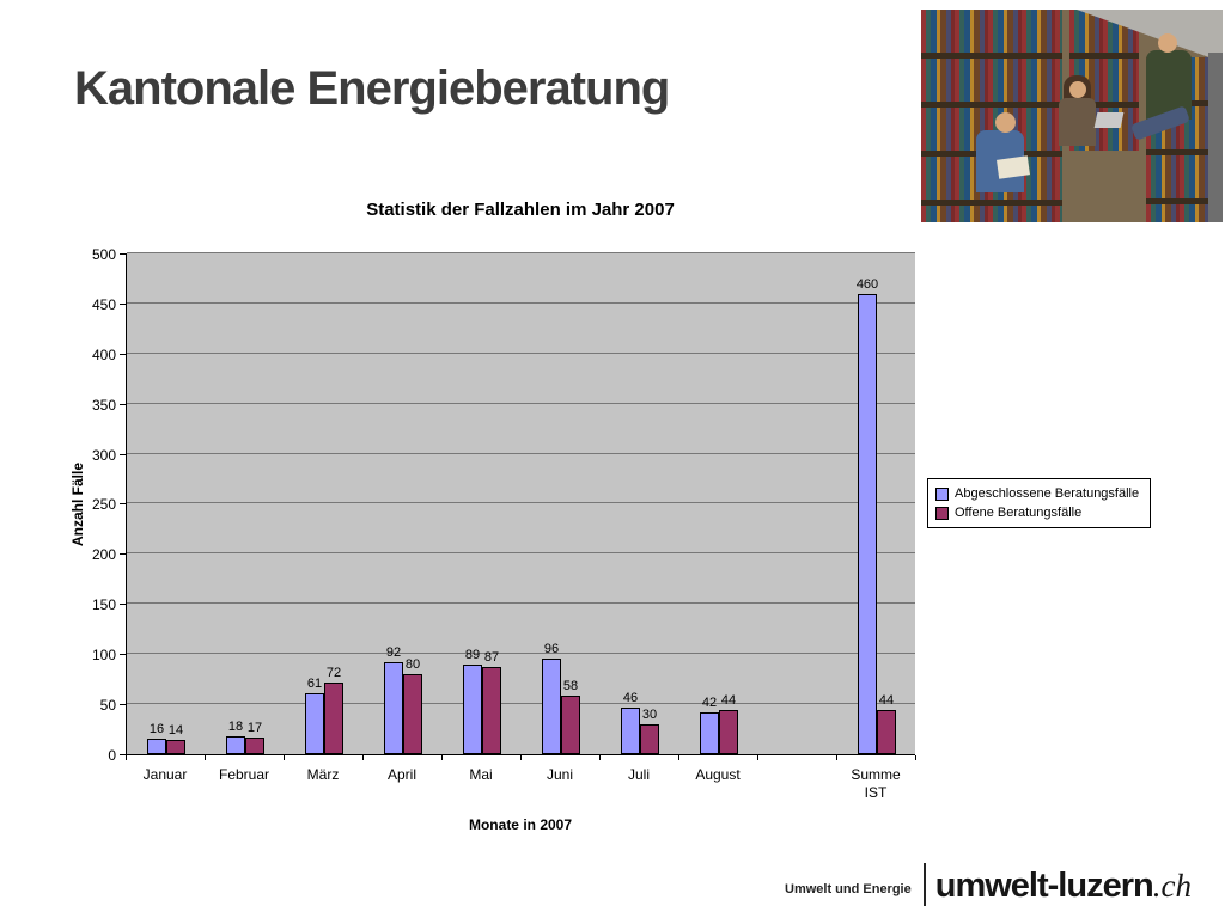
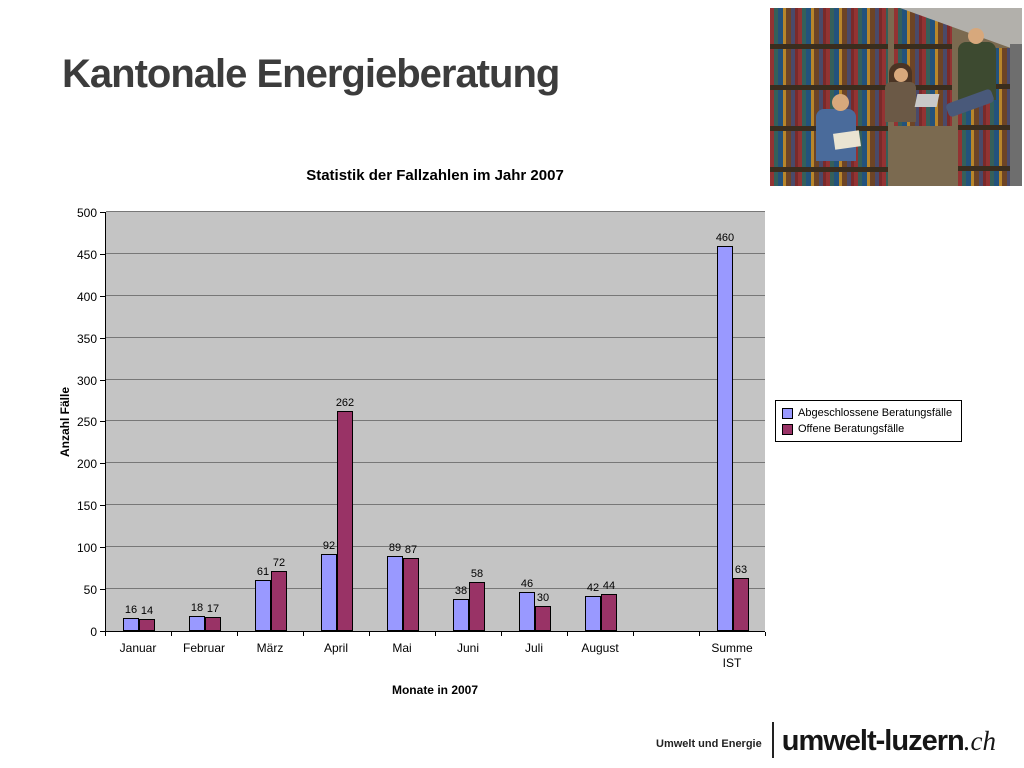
Offene Beratungsfälle/April: 80 -> 262
Abgeschlossene Beratungsfälle/Juni: 96 -> 38
Offene Beratungsfälle/Summe IST: 44 -> 63
